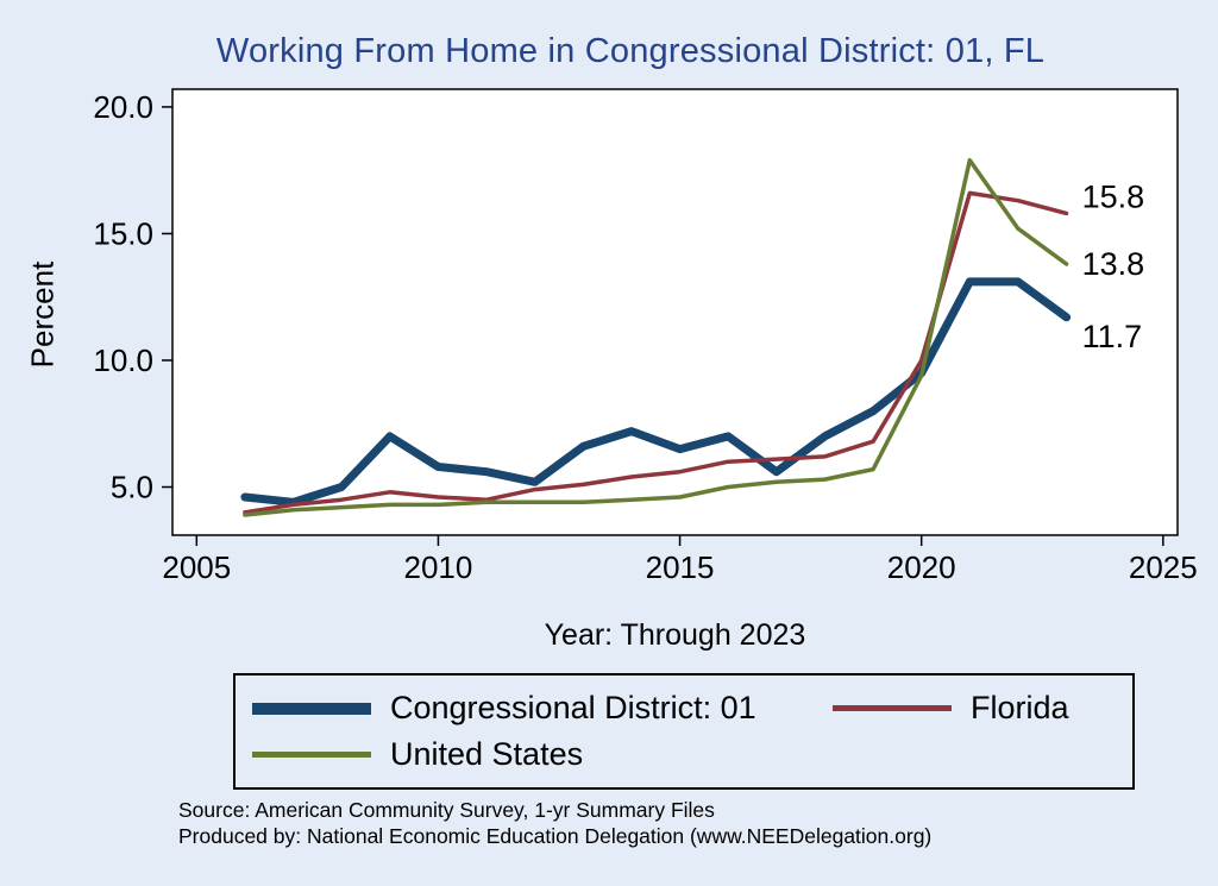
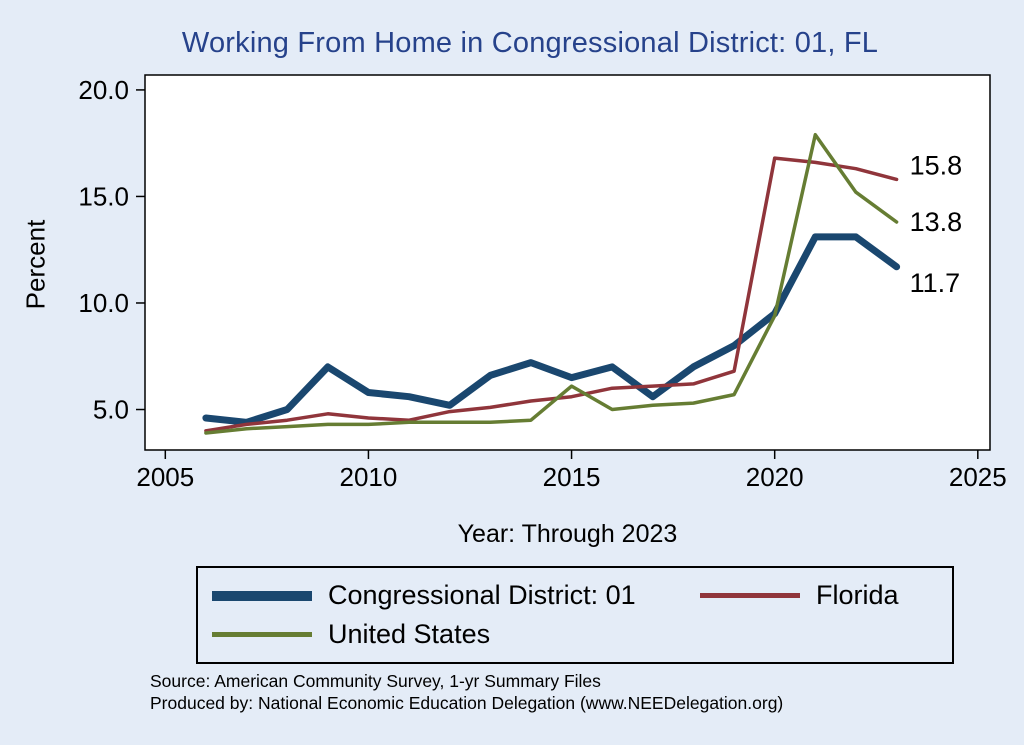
United States/2015: 4.6 -> 6.1
Florida/2020: 10.0 -> 16.8
